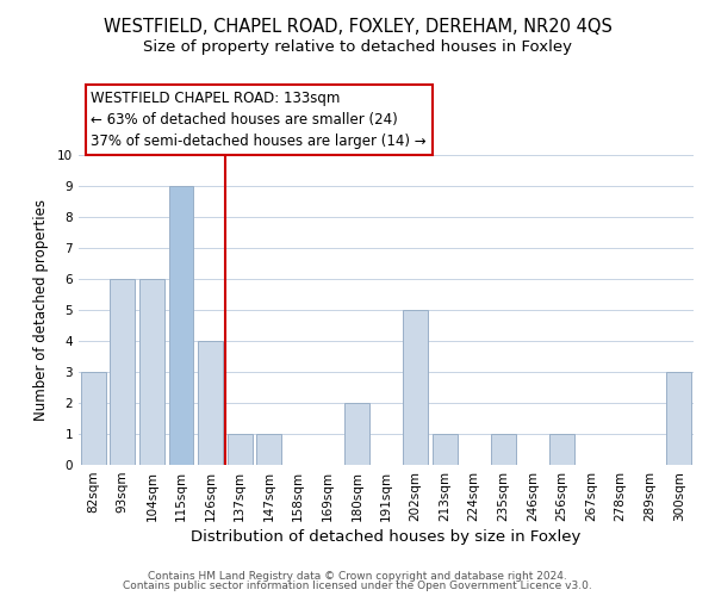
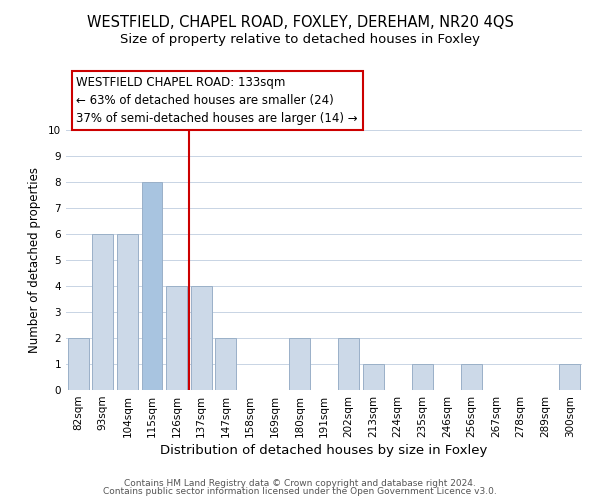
82sqm: 3 -> 2
115sqm: 9 -> 8
137sqm: 1 -> 4
147sqm: 1 -> 2
202sqm: 5 -> 2
300sqm: 3 -> 1
